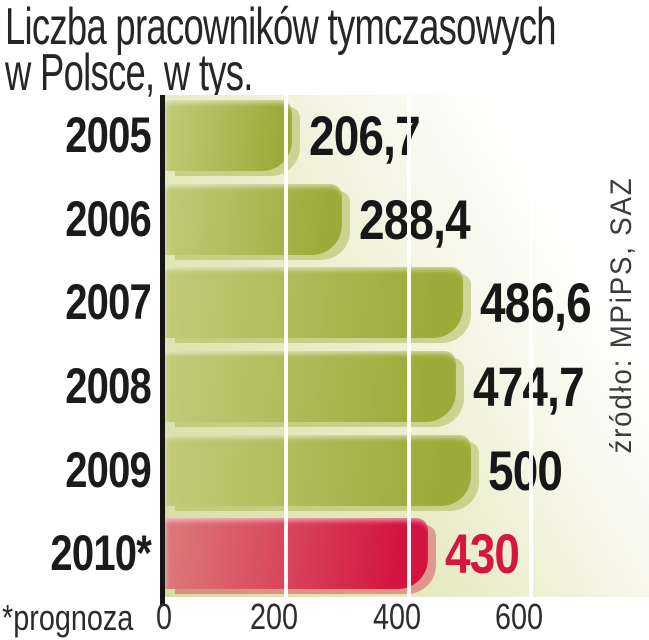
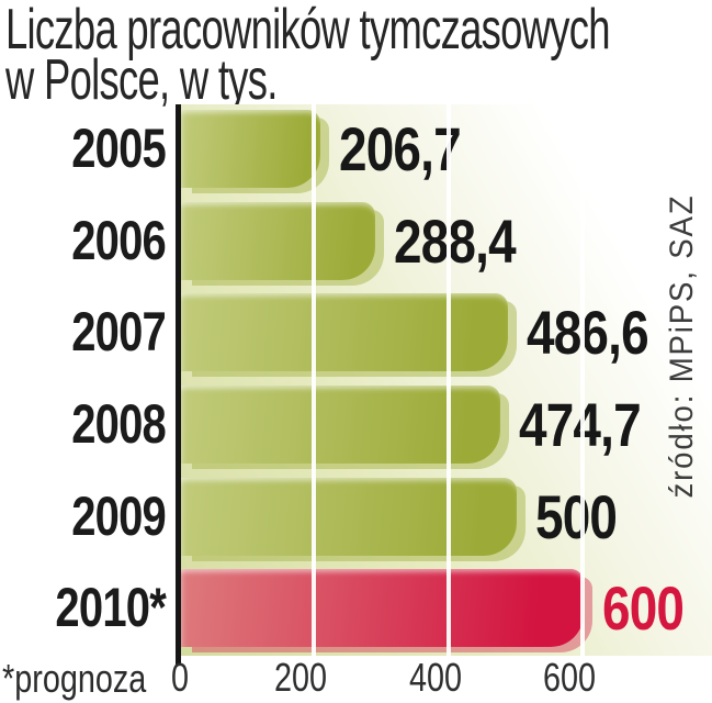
2010*: 430 -> 600
